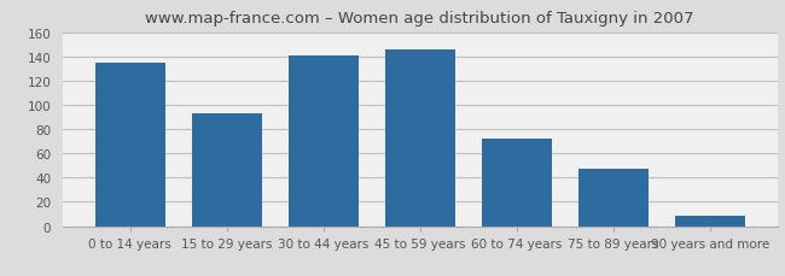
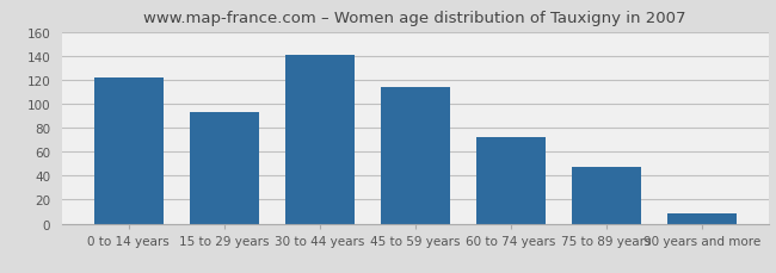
0 to 14 years: 135 -> 122
45 to 59 years: 146 -> 114
